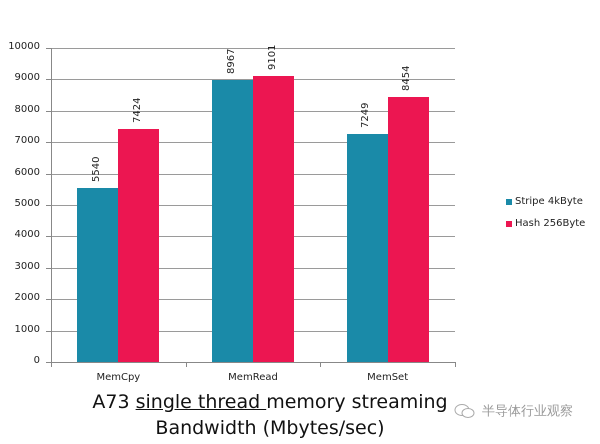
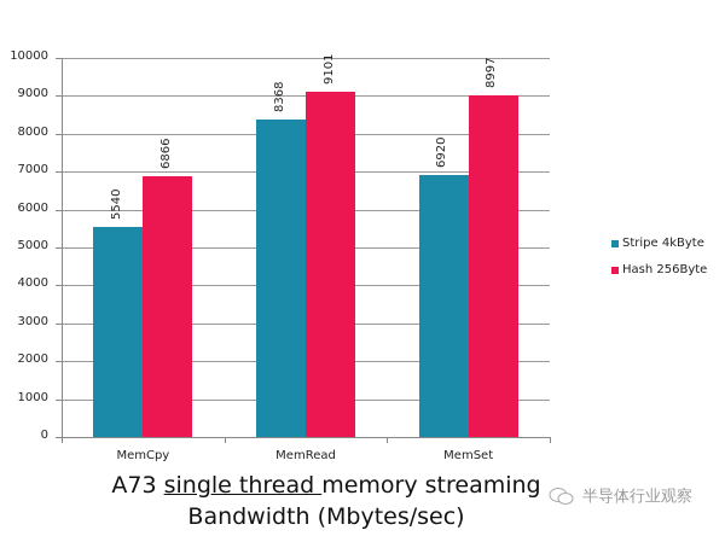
Hash 256Byte/MemCpy: 7424 -> 6866
Stripe 4kByte/MemRead: 8967 -> 8368
Stripe 4kByte/MemSet: 7249 -> 6920
Hash 256Byte/MemSet: 8454 -> 8997
